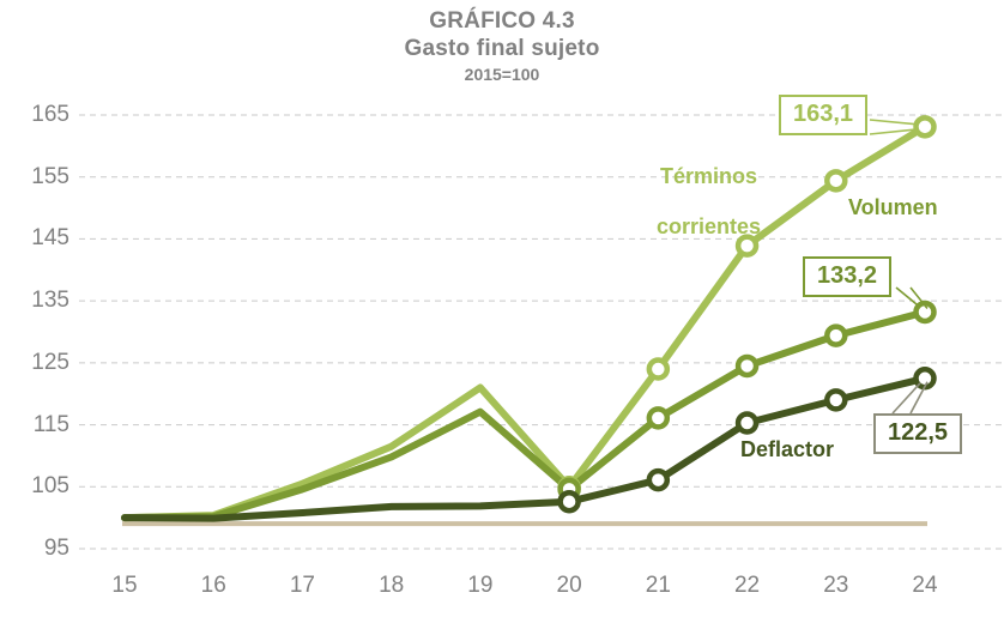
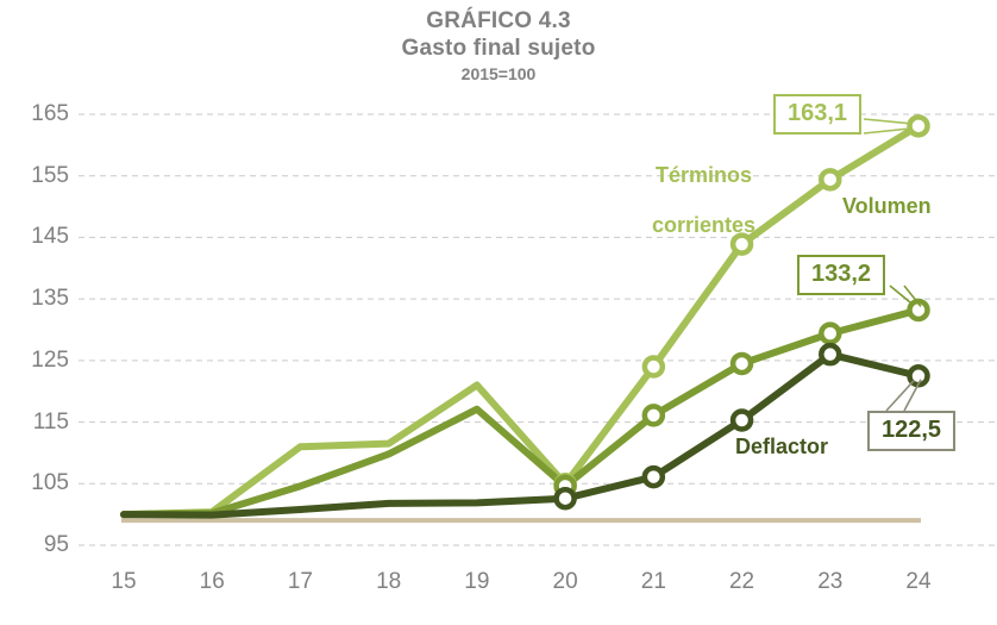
Términos corrientes/17: 106 -> 111
Deflactor/23: 119 -> 126
